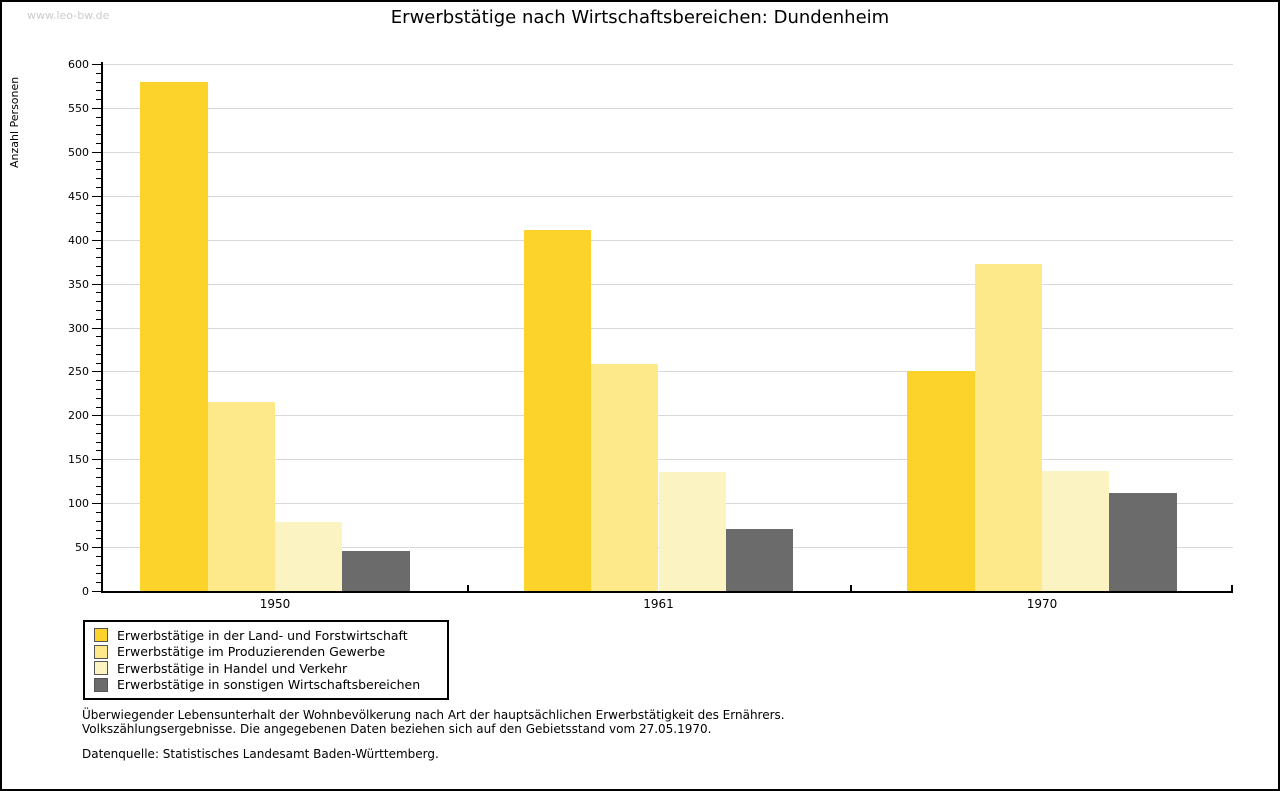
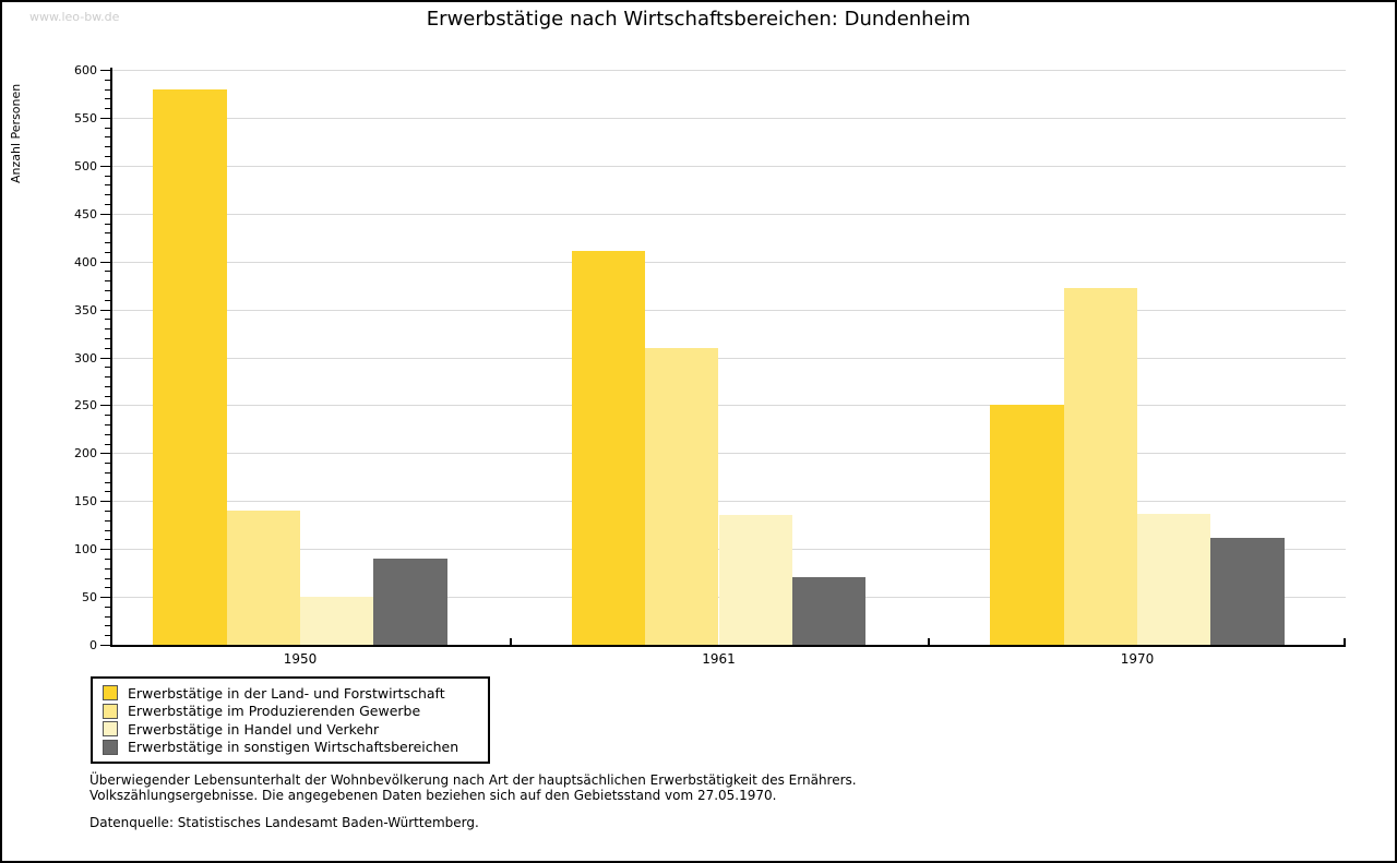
Erwerbstätige im Produzierenden Gewerbe/1950: 220 -> 140
Erwerbstätige in Handel und Verkehr/1950: 80 -> 50
Erwerbstätige in sonstigen Wirtschaftsbereichen/1950: 40 -> 90
Erwerbstätige im Produzierenden Gewerbe/1961: 260 -> 310
